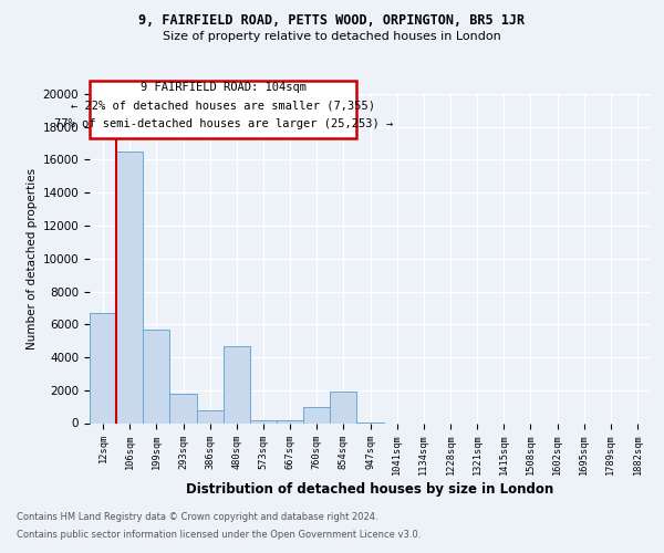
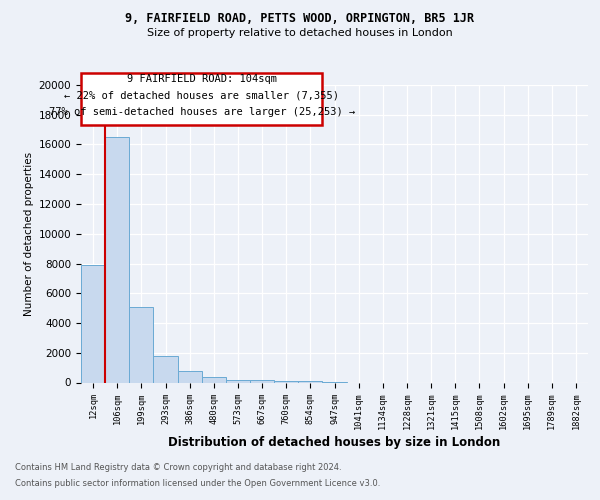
12sqm: 6700 -> 7900
199sqm: 5700 -> 5000
480sqm: 4700 -> 400
760sqm: 1000 -> 100
854sqm: 1900 -> 100
